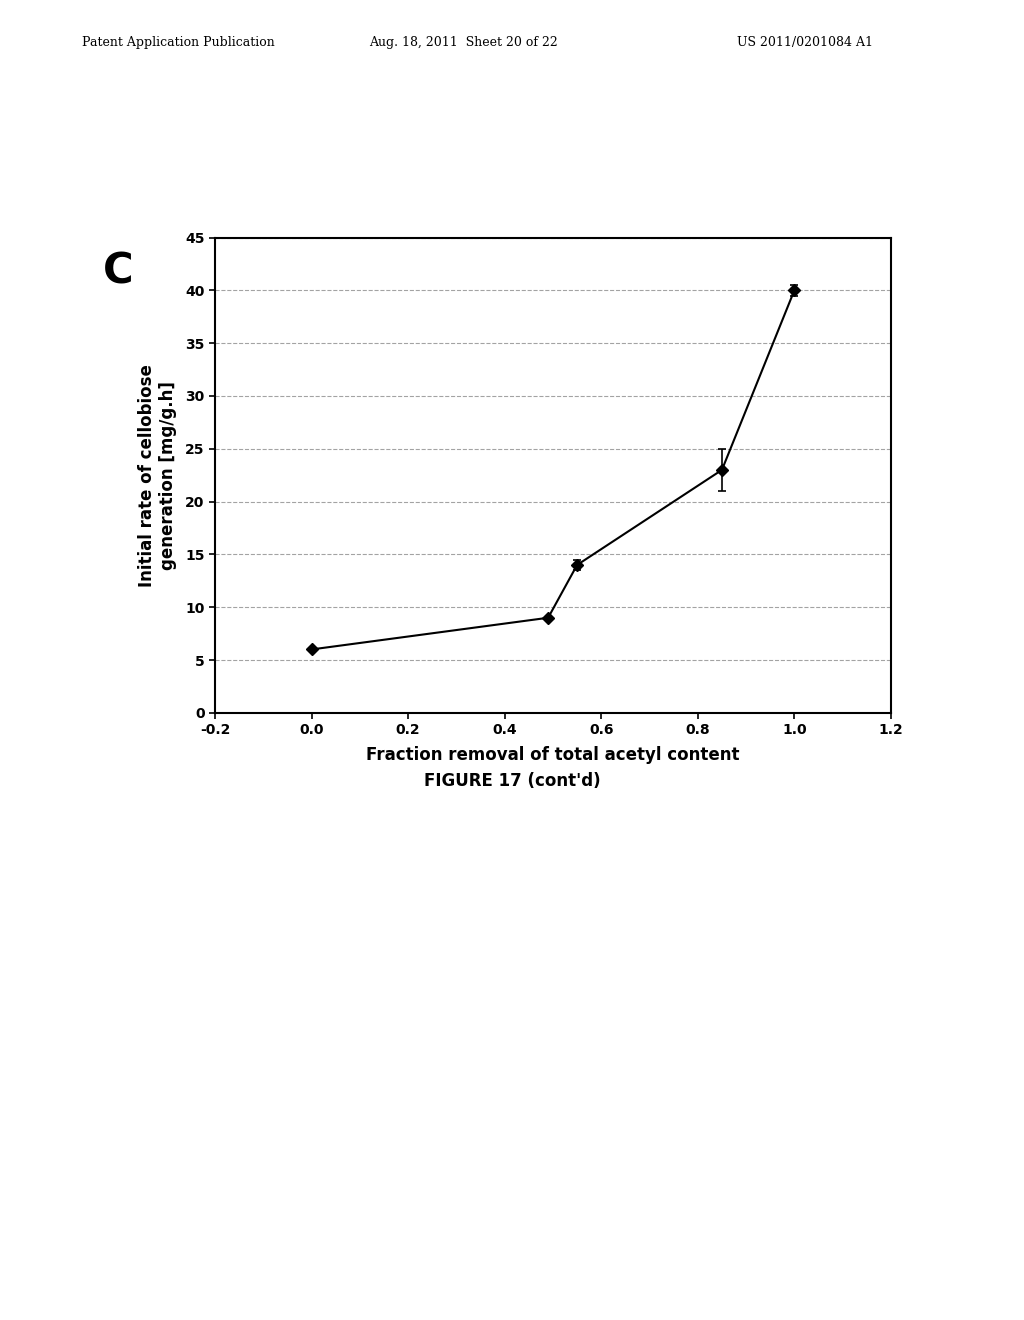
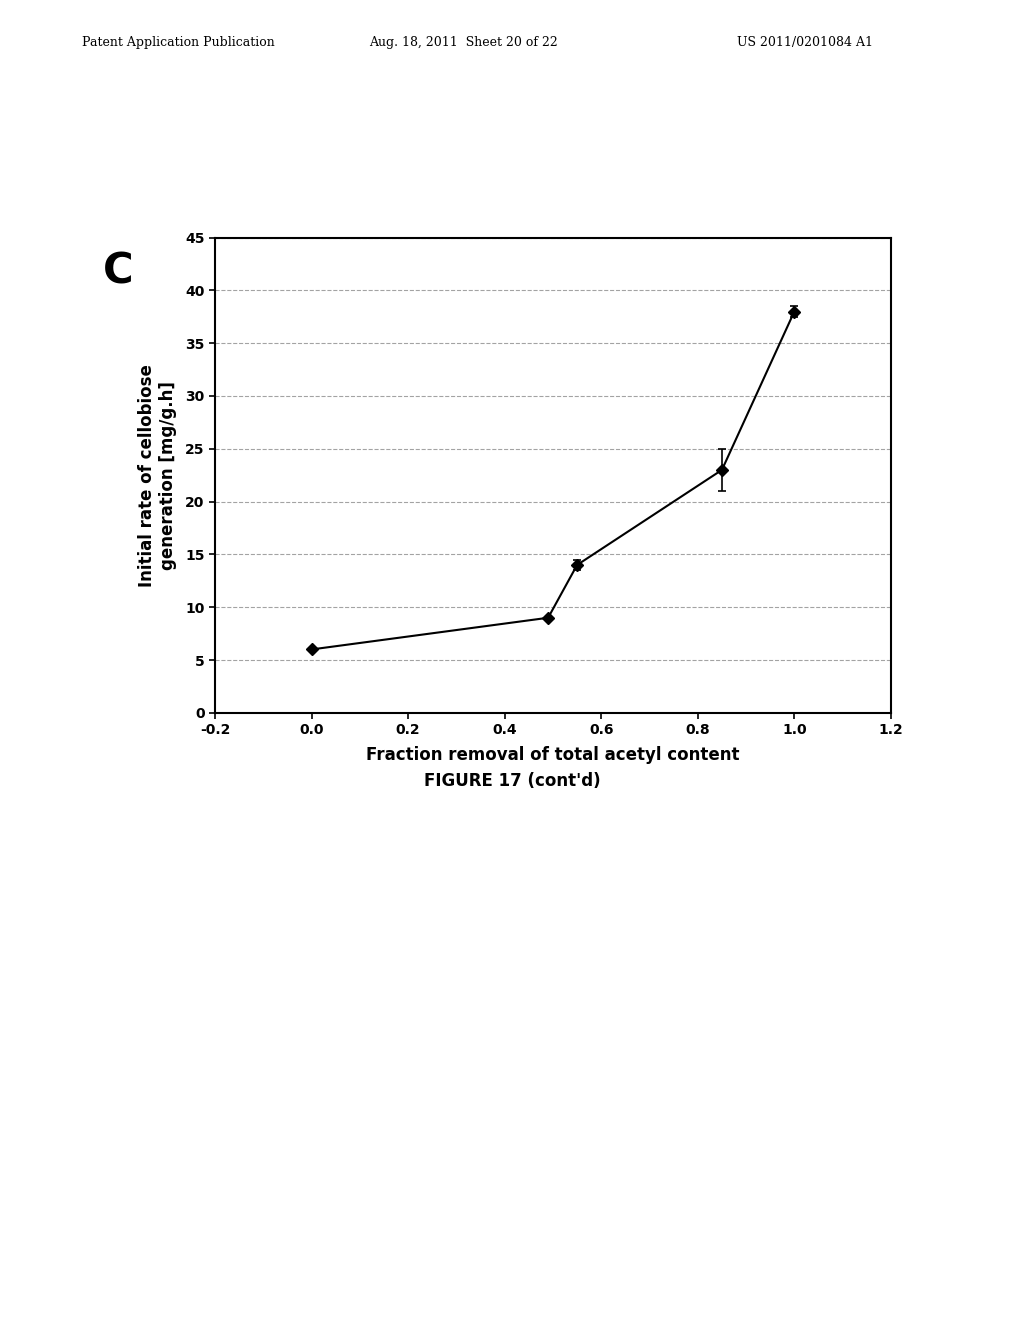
1.0: 40 -> 38
